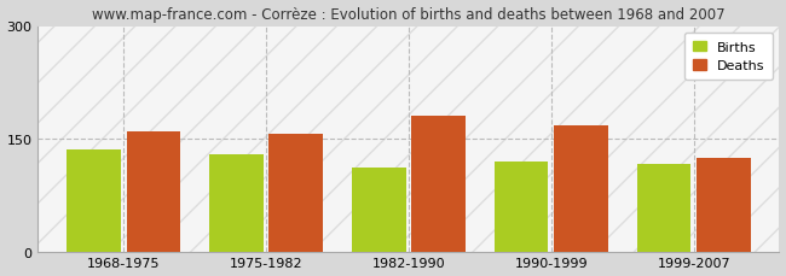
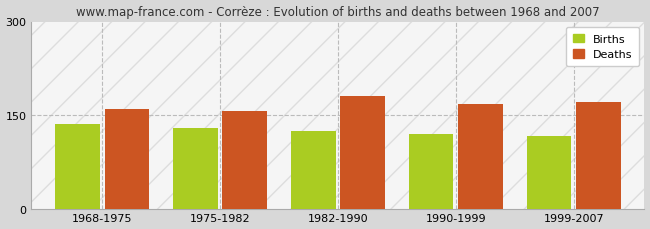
Births/1982-1990: 112 -> 124
Deaths/1999-2007: 124 -> 171
